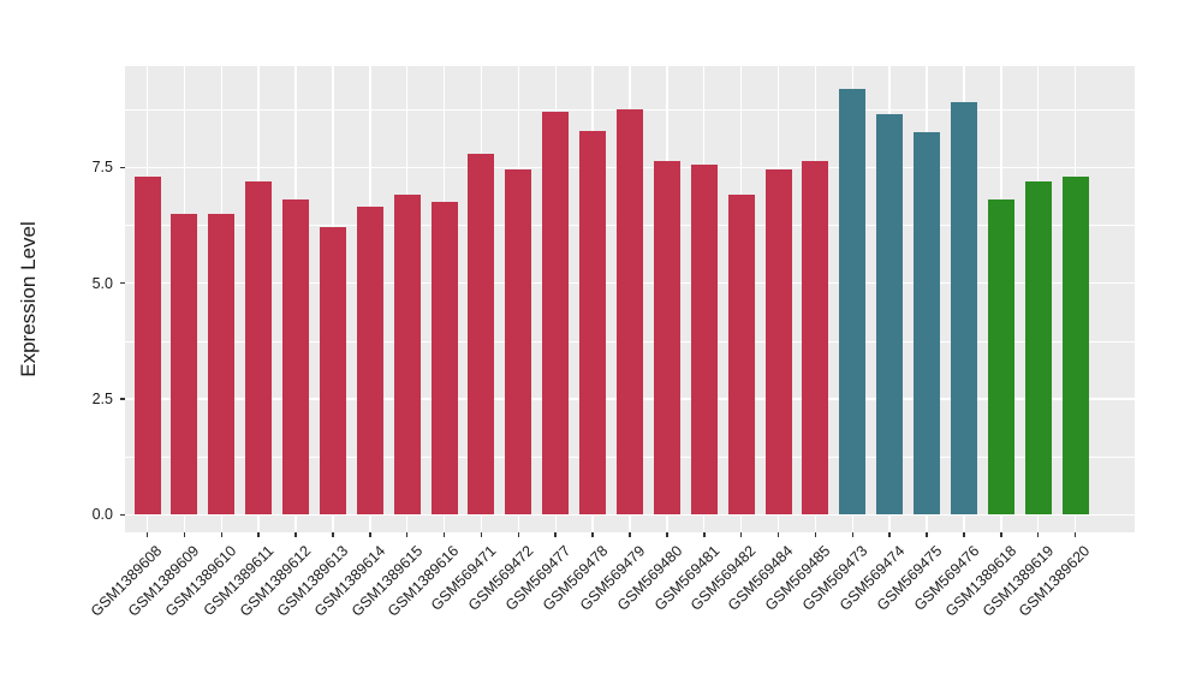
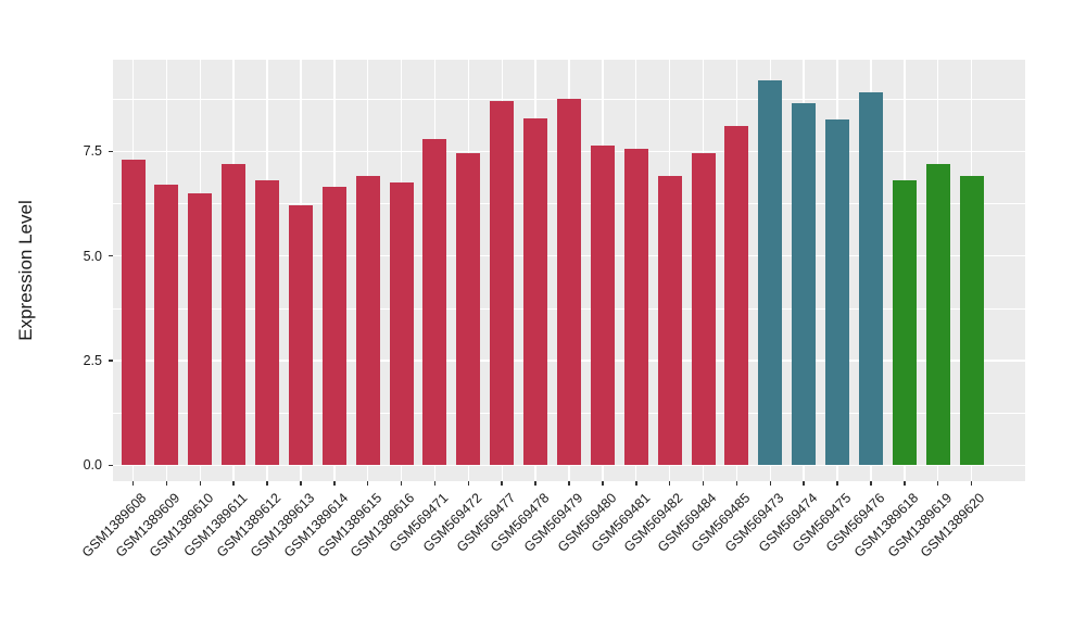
GSM1389609: 6.5 -> 6.7
GSM569485: 7.7 -> 8.1
GSM1389620: 7.3 -> 6.9
